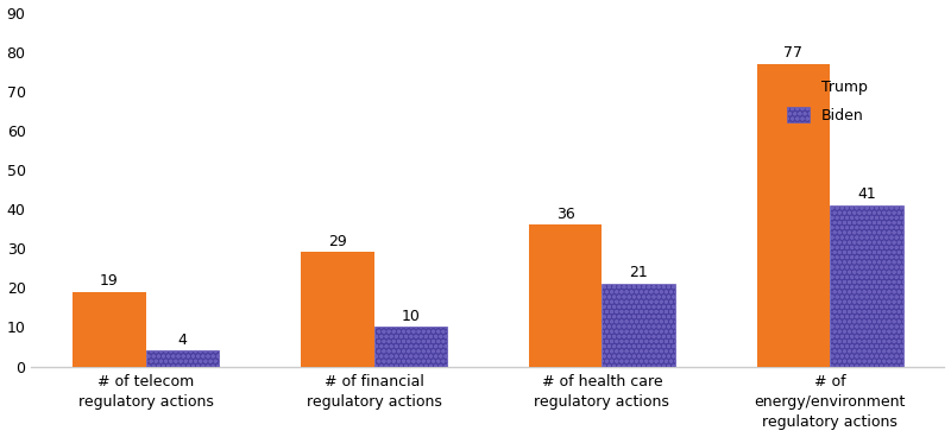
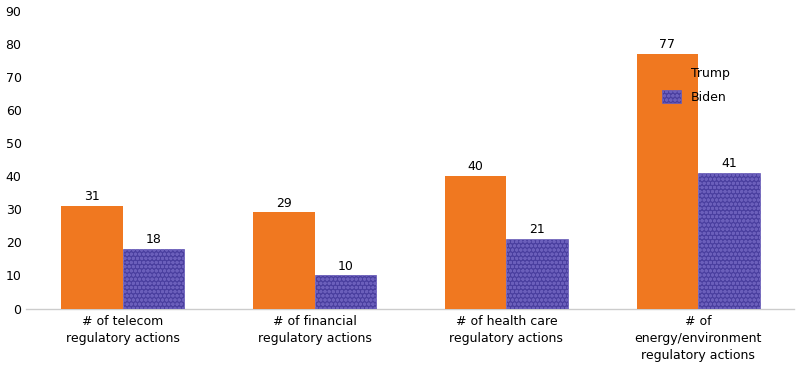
Trump/# of telecom regulatory actions: 19 -> 31
Biden/# of telecom regulatory actions: 4 -> 18
Trump/# of health care regulatory actions: 36 -> 40
